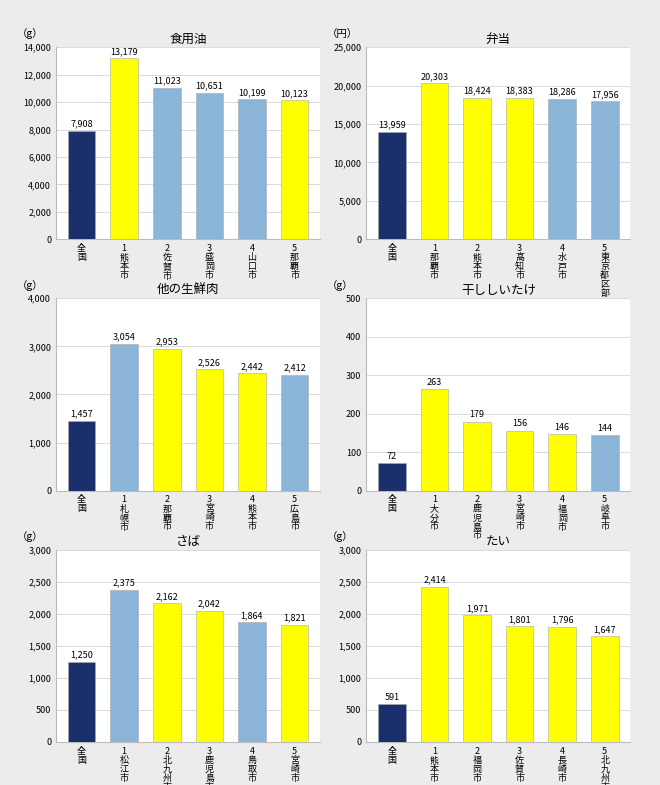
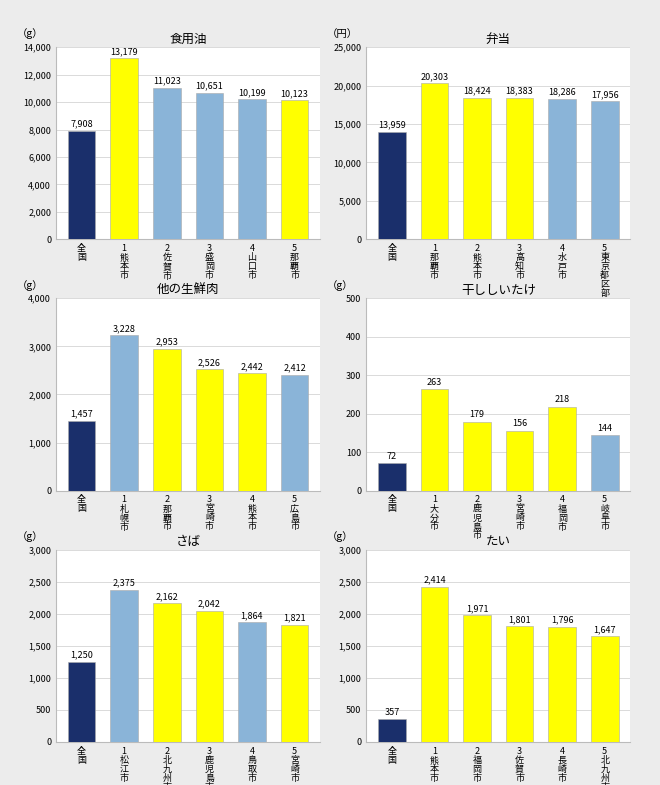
他の生鮮肉/1 札 幌 市: 3,054 -> 3,228
干ししいたけ/4 福 岡 市: 146 -> 218
たい/全 国: 591 -> 357
